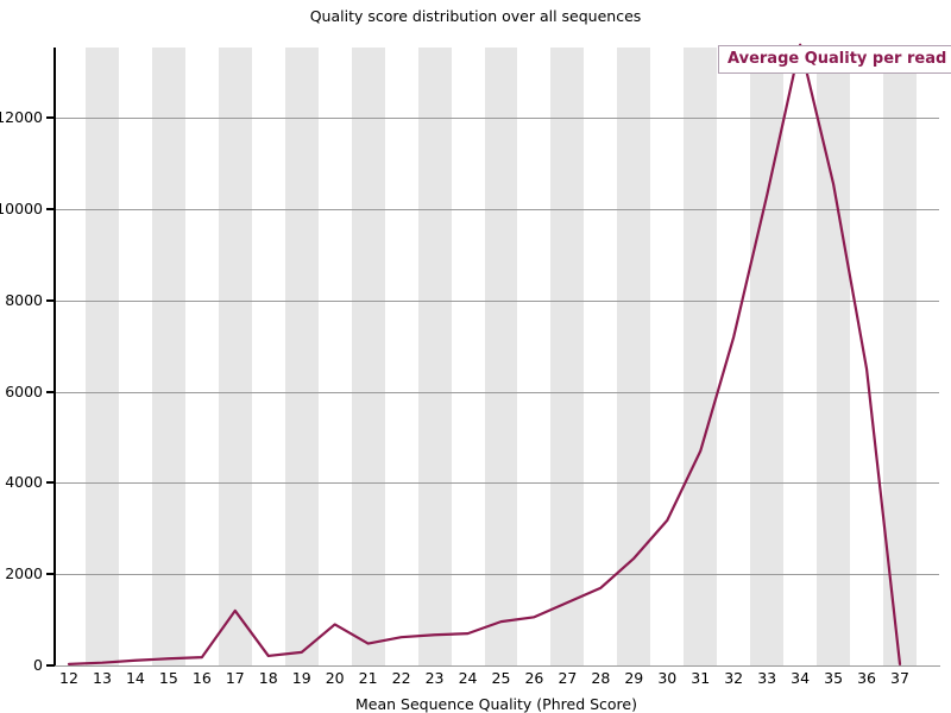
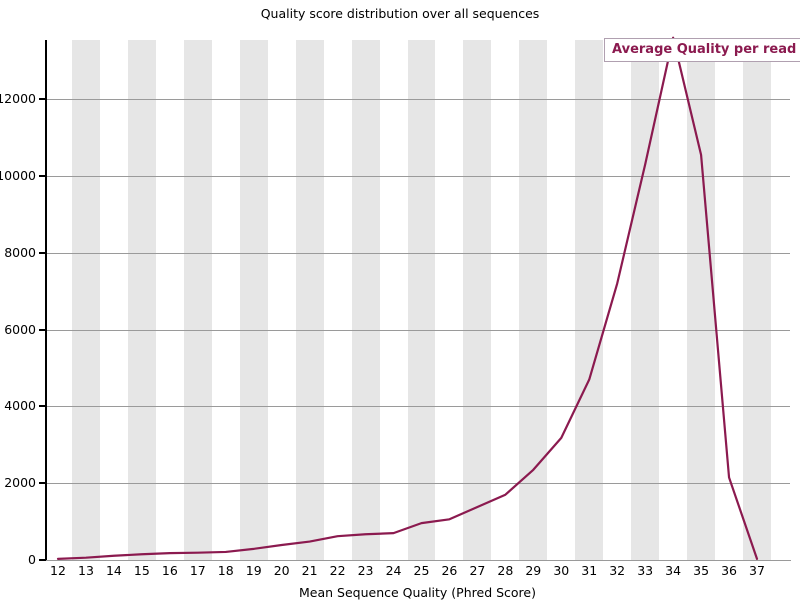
17: 1200 -> 200
20: 900 -> 400
36: 6500 -> 2200
